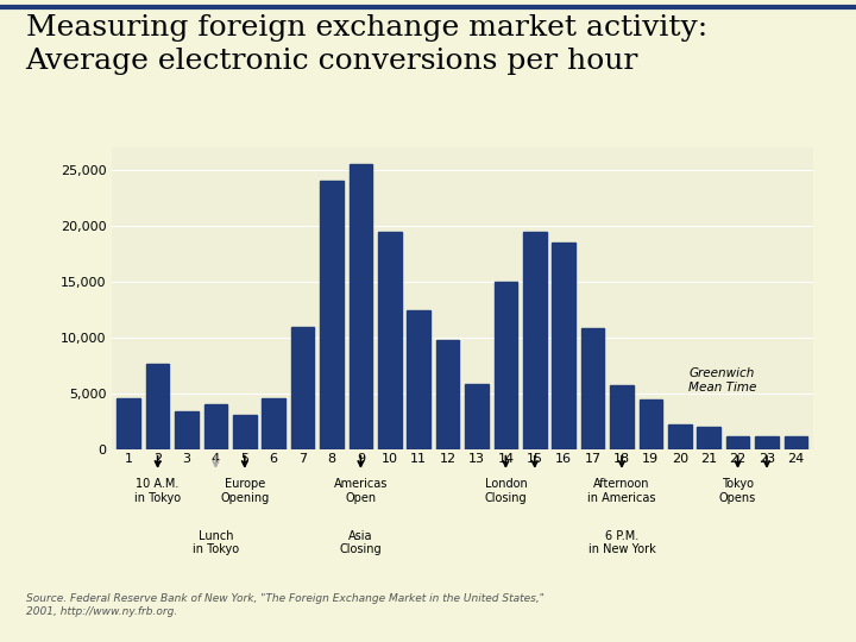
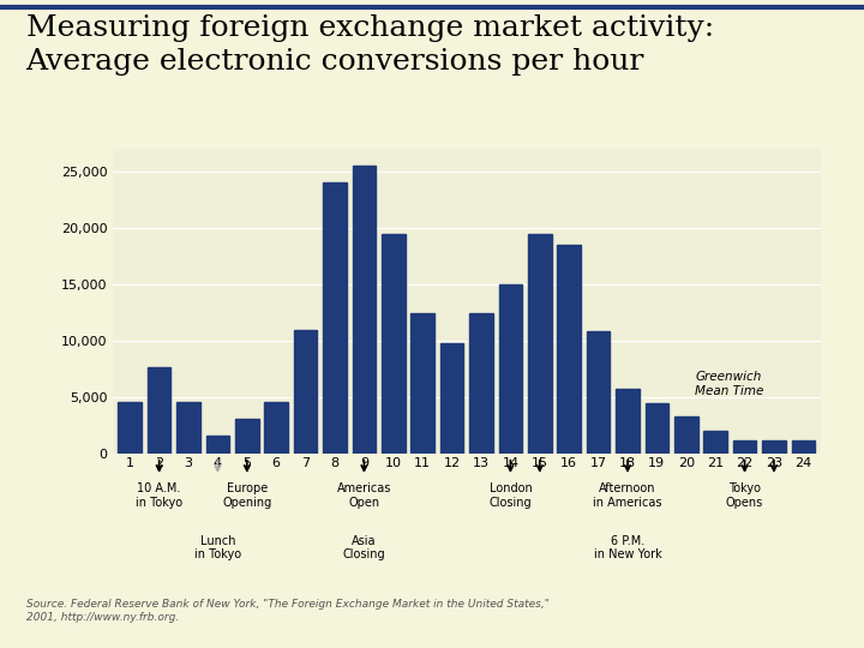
3: 3,400 -> 4,600
4: 4,000 -> 1,600
13: 5,800 -> 12,500
20: 2,200 -> 3,300
